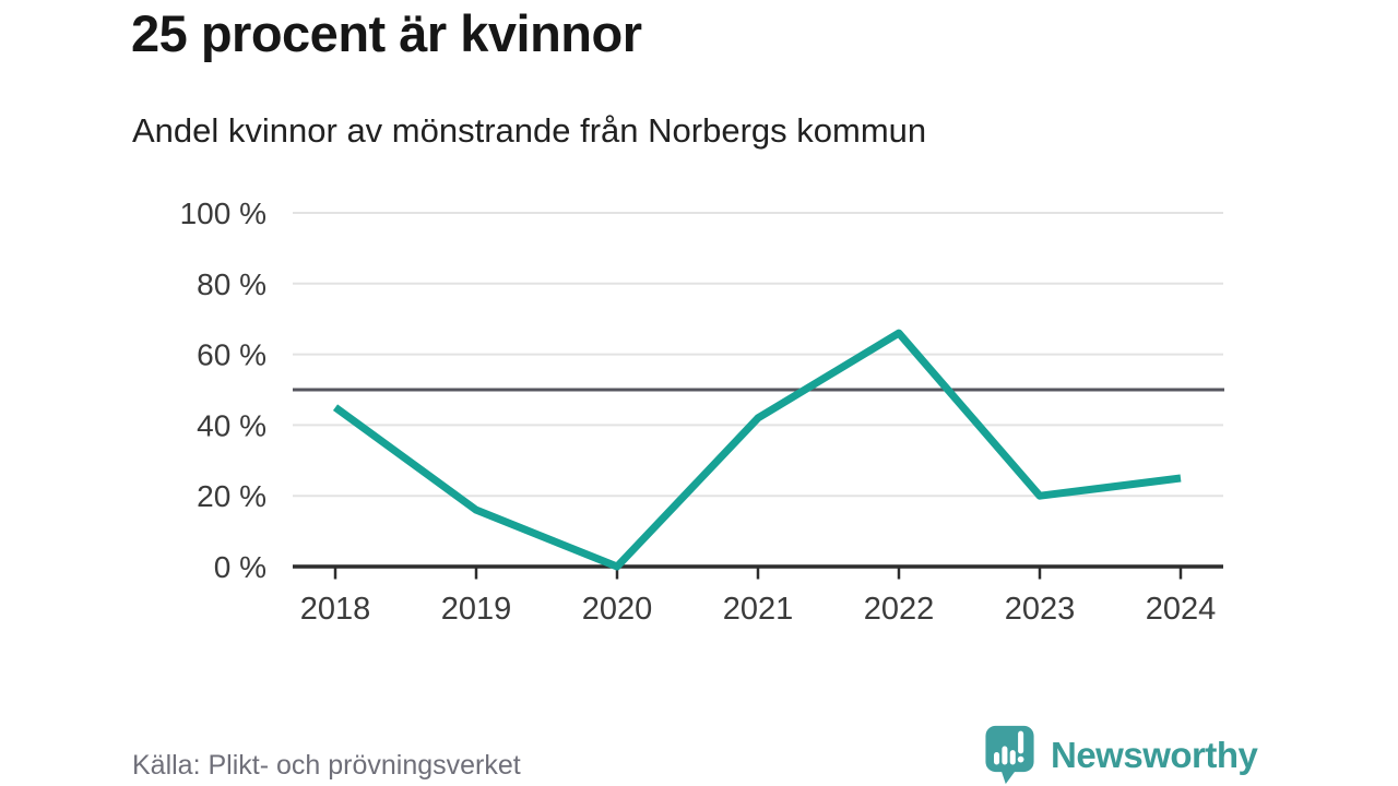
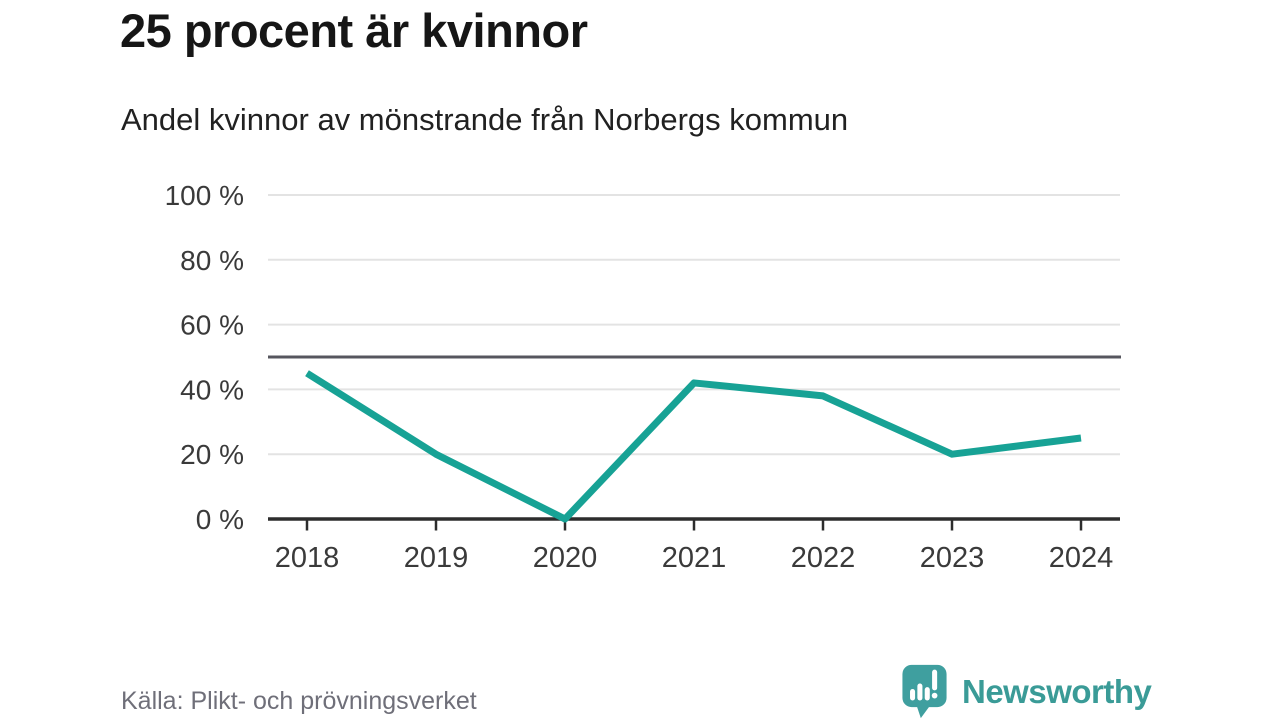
2019: 16% -> 20%
2022: 66% -> 38%
